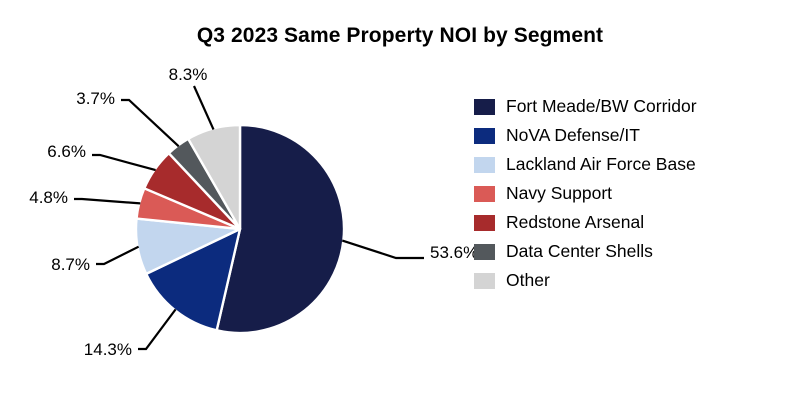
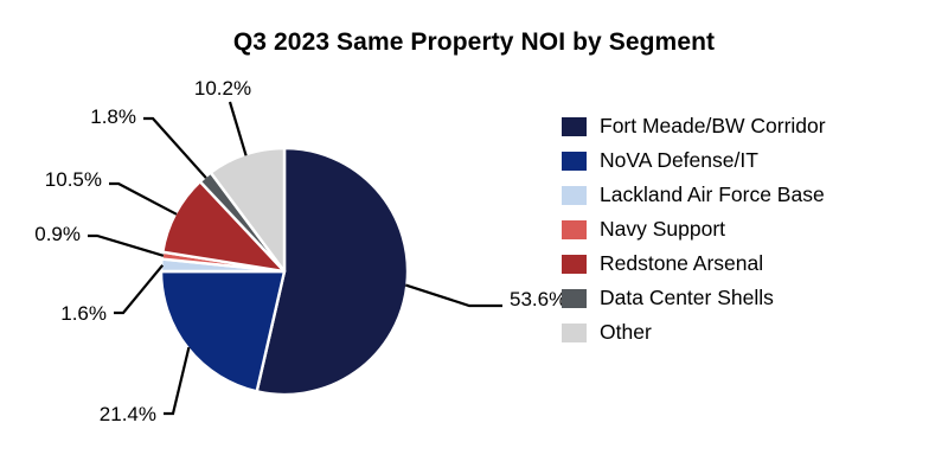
NoVA Defense/IT: 14.3% -> 21.4%
Lackland Air Force Base: 8.7% -> 1.6%
Navy Support: 4.8% -> 0.9%
Redstone Arsenal: 6.6% -> 10.5%
Data Center Shells: 3.7% -> 1.8%
Other: 8.3% -> 10.2%
